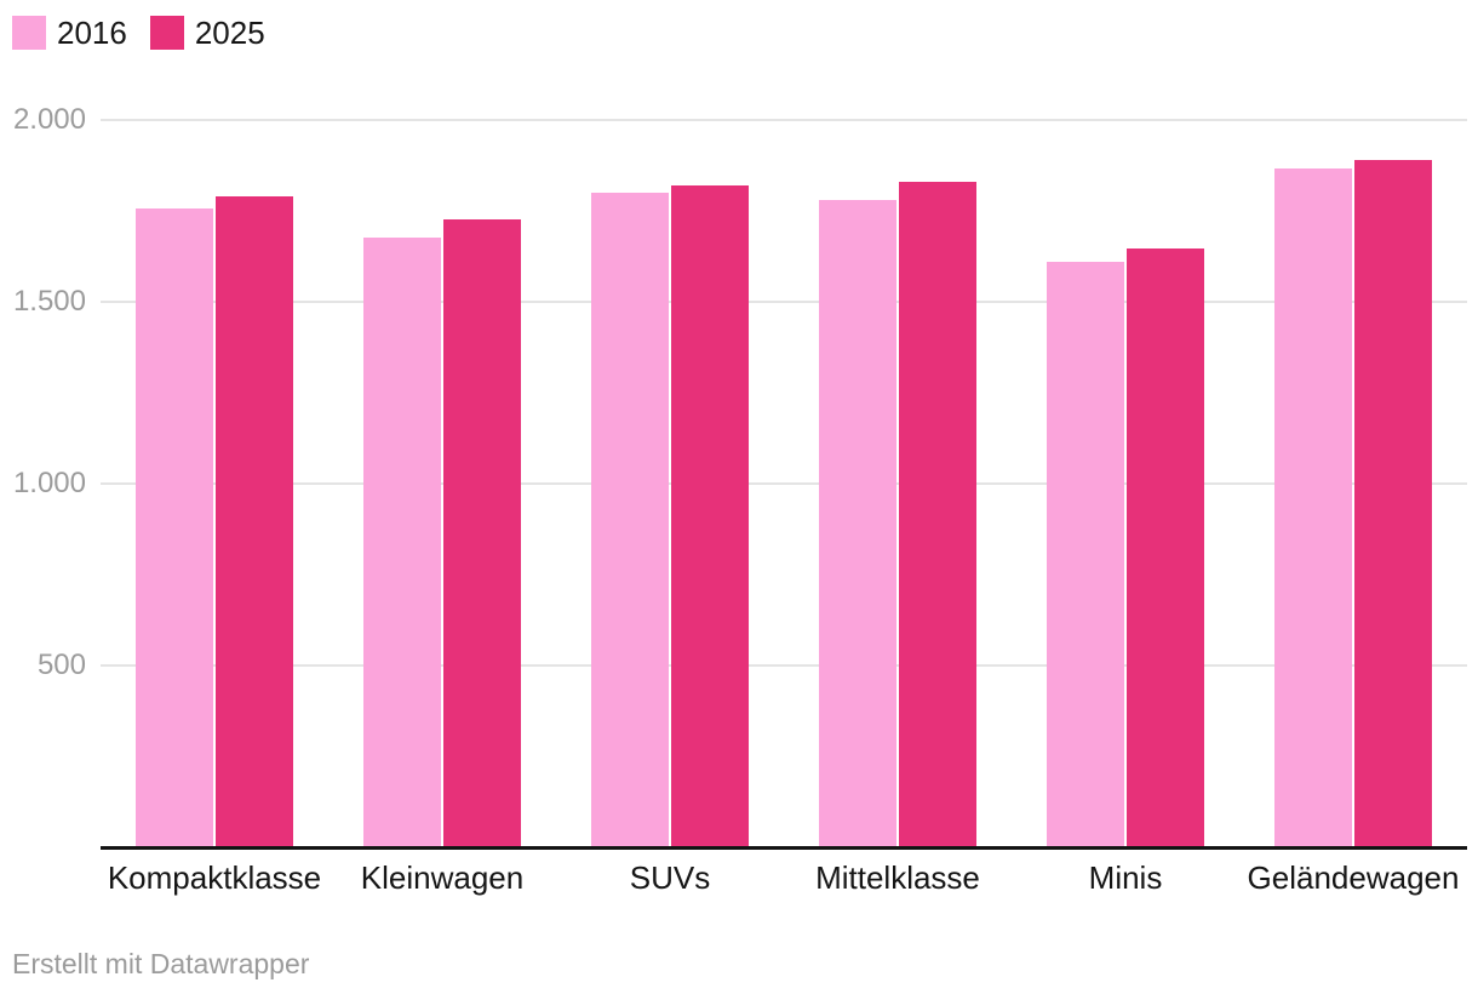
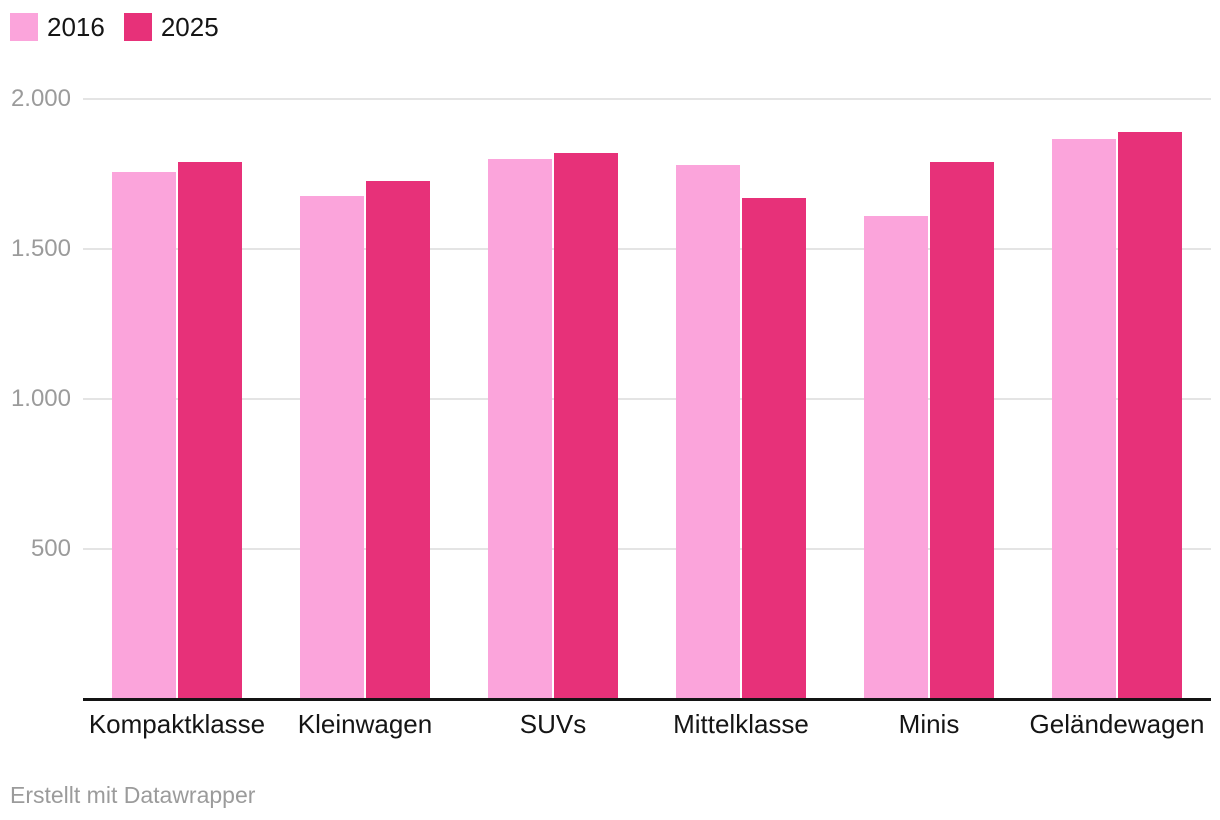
2025/Mittelklasse: 1830 -> 1670
2025/Minis: 1640 -> 1790
